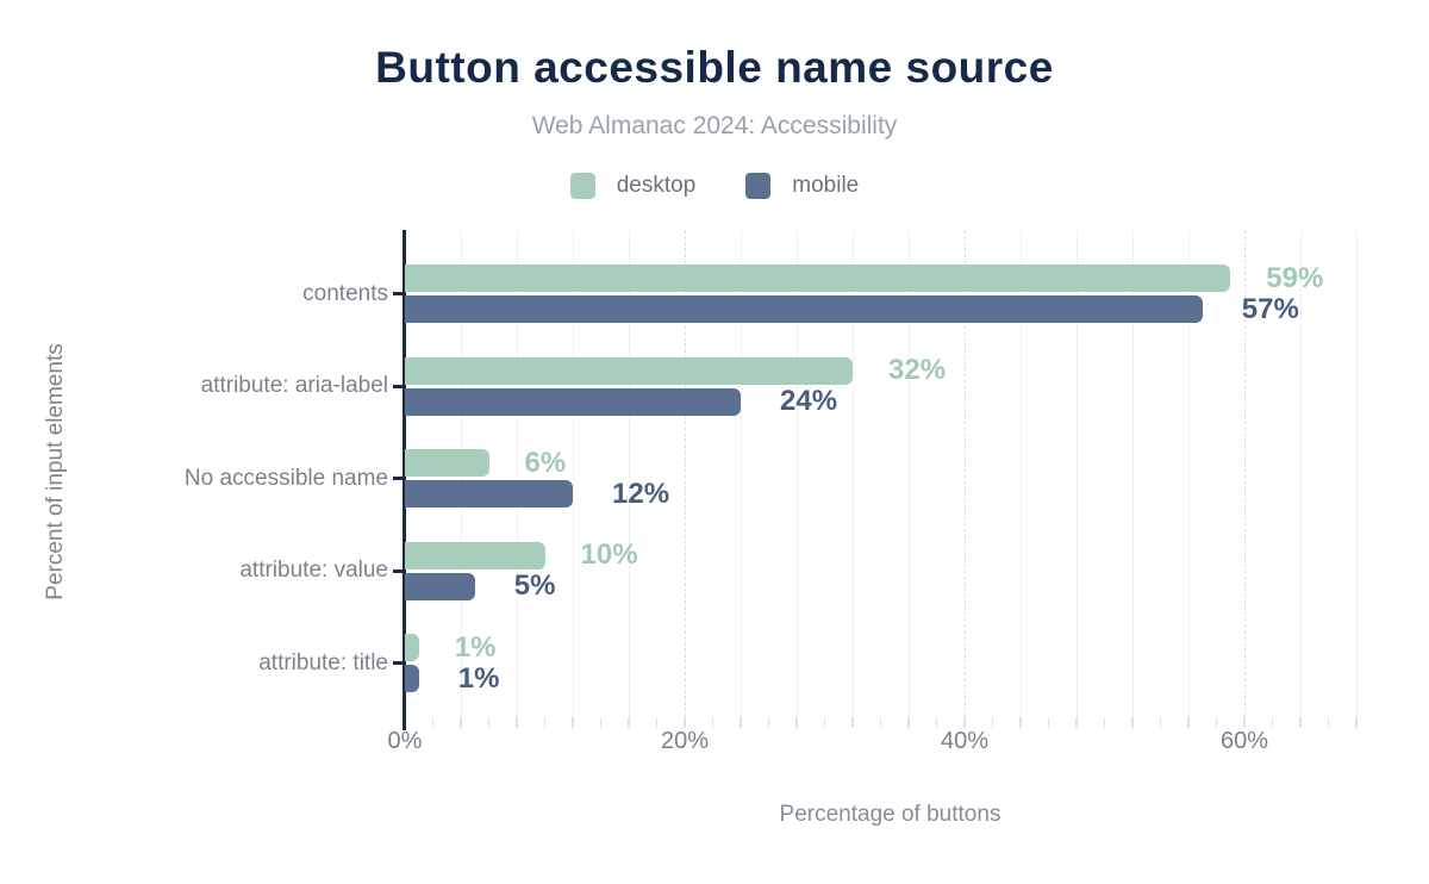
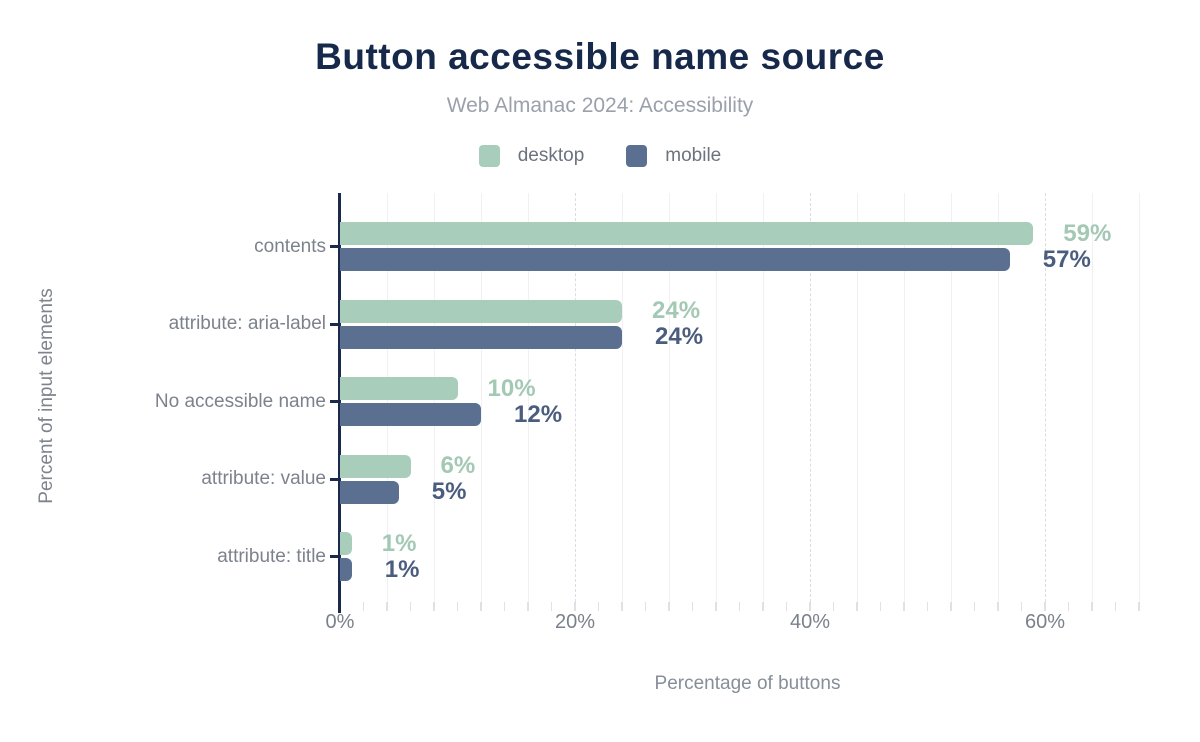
desktop/attribute: aria-label: 32% -> 24%
desktop/No accessible name: 6% -> 10%
desktop/attribute: value: 10% -> 6%
